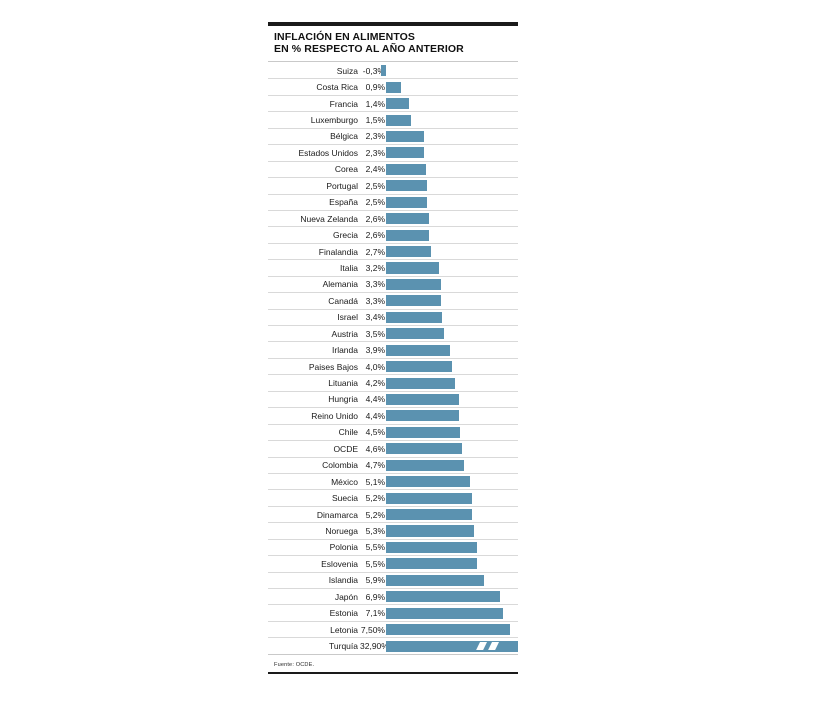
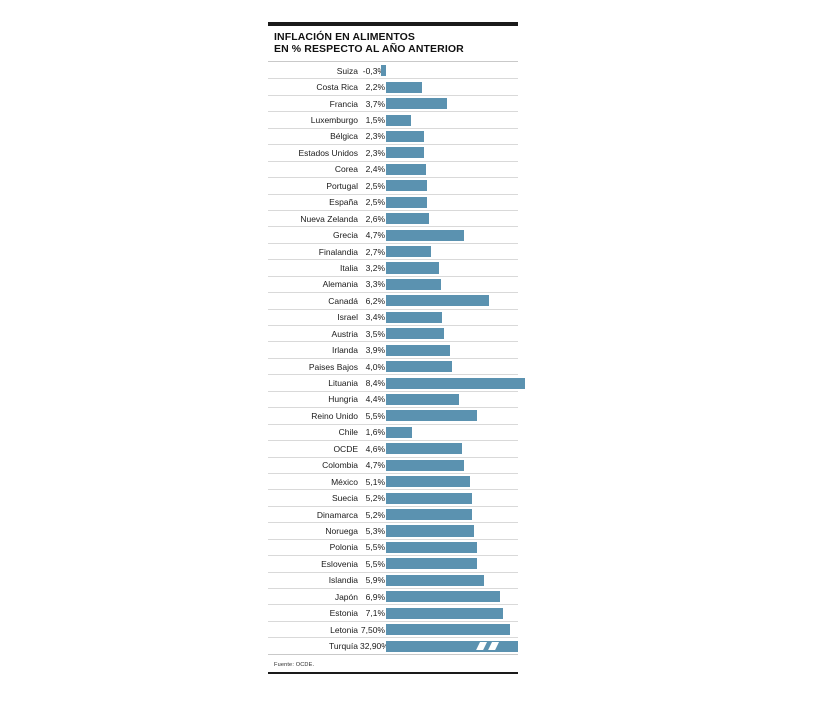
Costa Rica: 0,9% -> 2,2%
Francia: 1,4% -> 3,7%
Grecia: 2,6% -> 4,7%
Canadá: 3,3% -> 6,2%
Lituania: 4,2% -> 8,4%
Reino Unido: 4,4% -> 5,5%
Chile: 4,5% -> 1,6%
